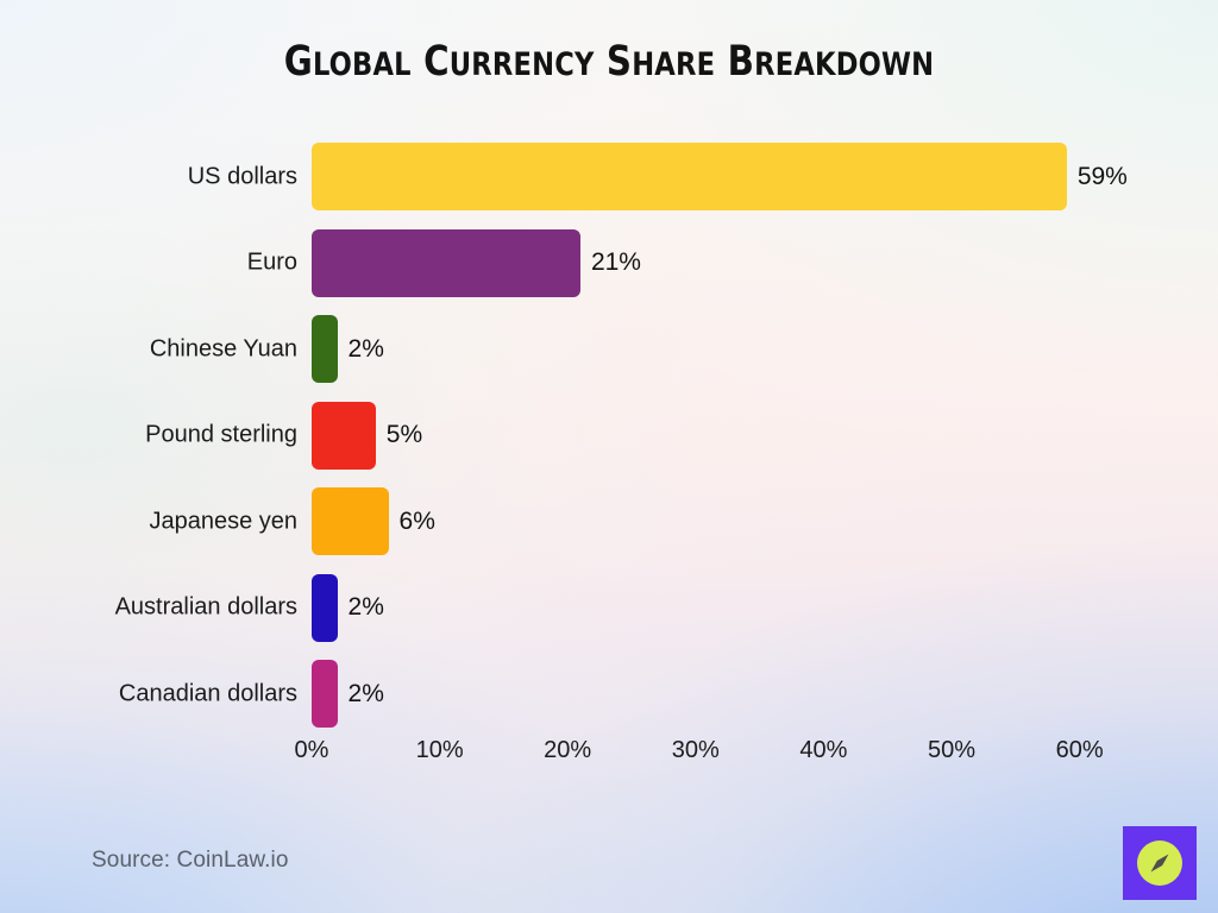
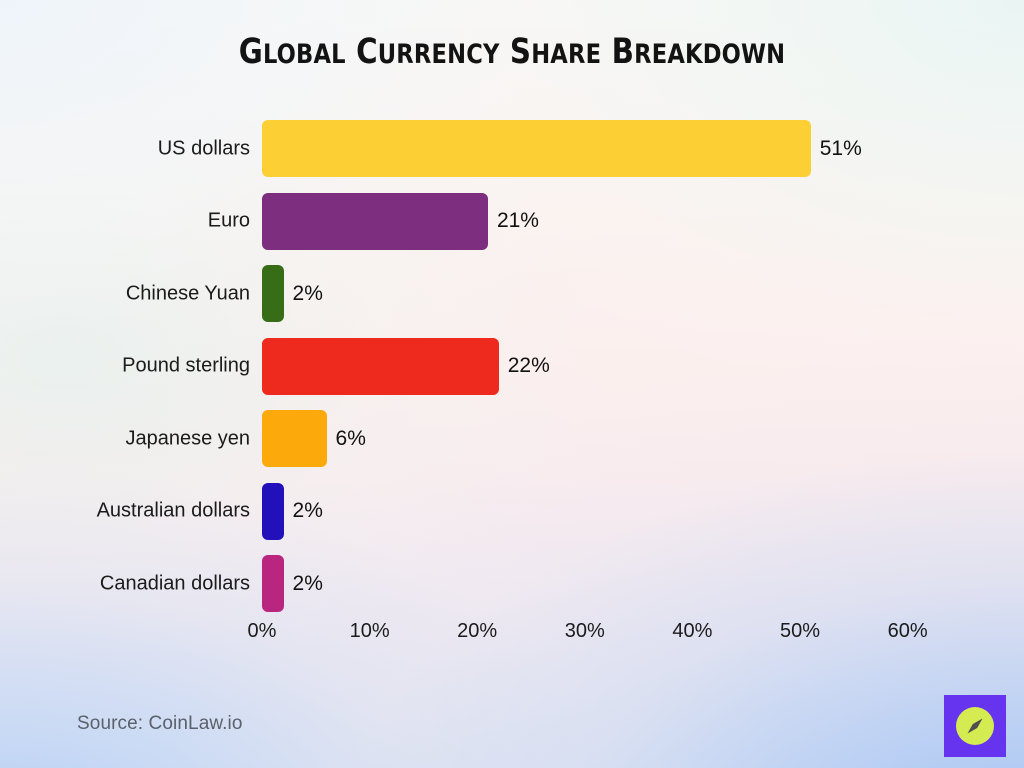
US dollars: 59% -> 51%
Pound sterling: 5% -> 22%
